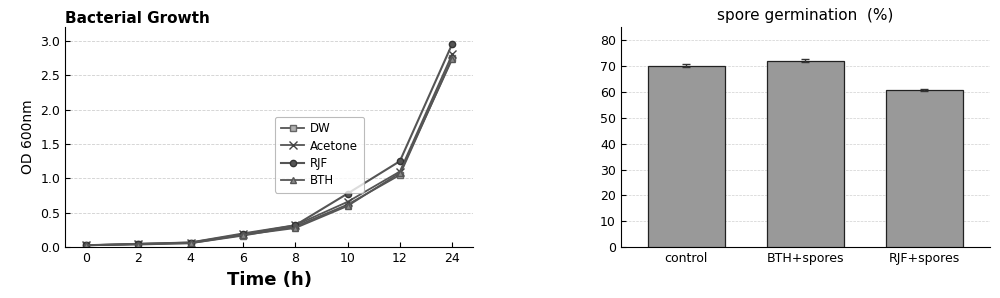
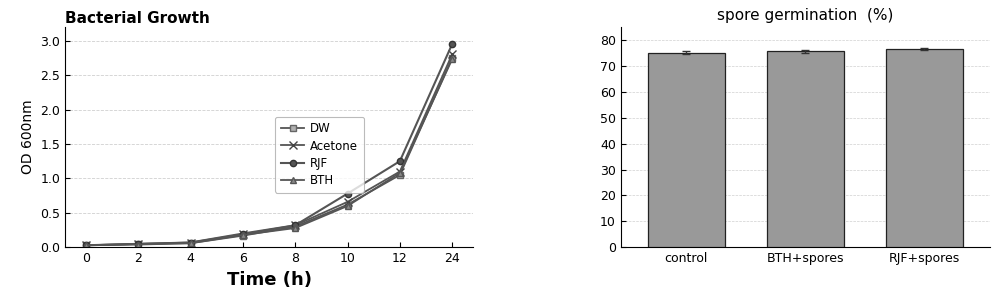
spore germination (%)/control: 70.0 -> 75.0
spore germination (%)/BTH+spores: 72.0 -> 75.5
spore germination (%)/RJF+spores: 60.5 -> 76.5
